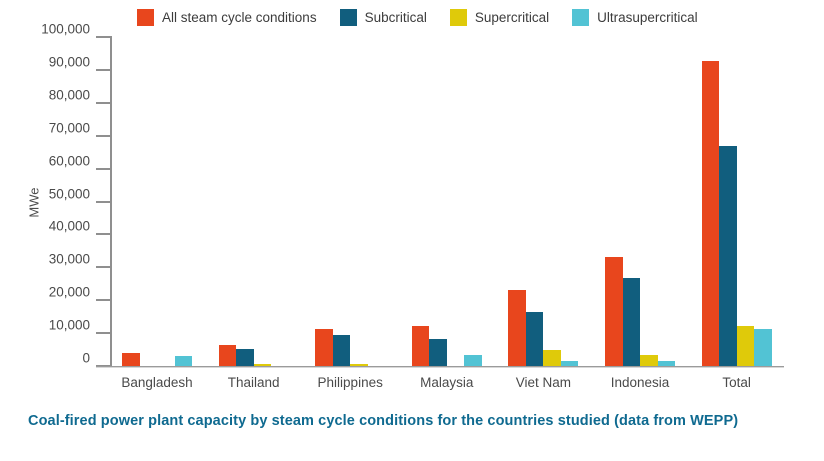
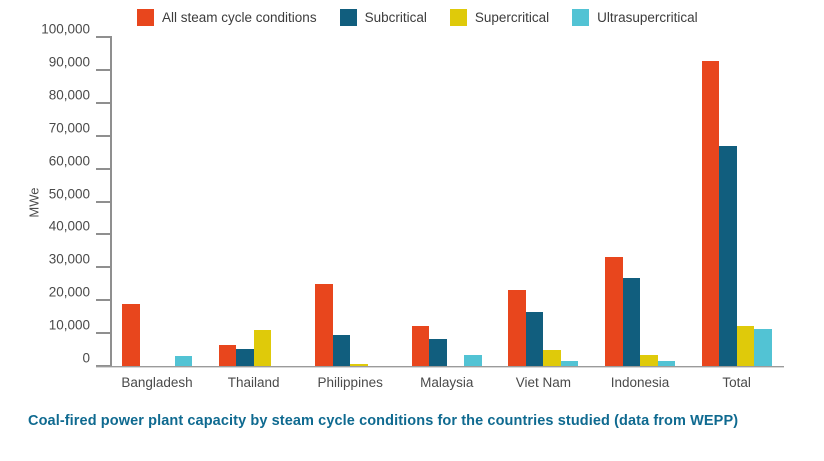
All steam cycle conditions/Bangladesh: 4000 -> 19000
Supercritical/Thailand: 1000 -> 11000
All steam cycle conditions/Philippines: 11000 -> 25000
